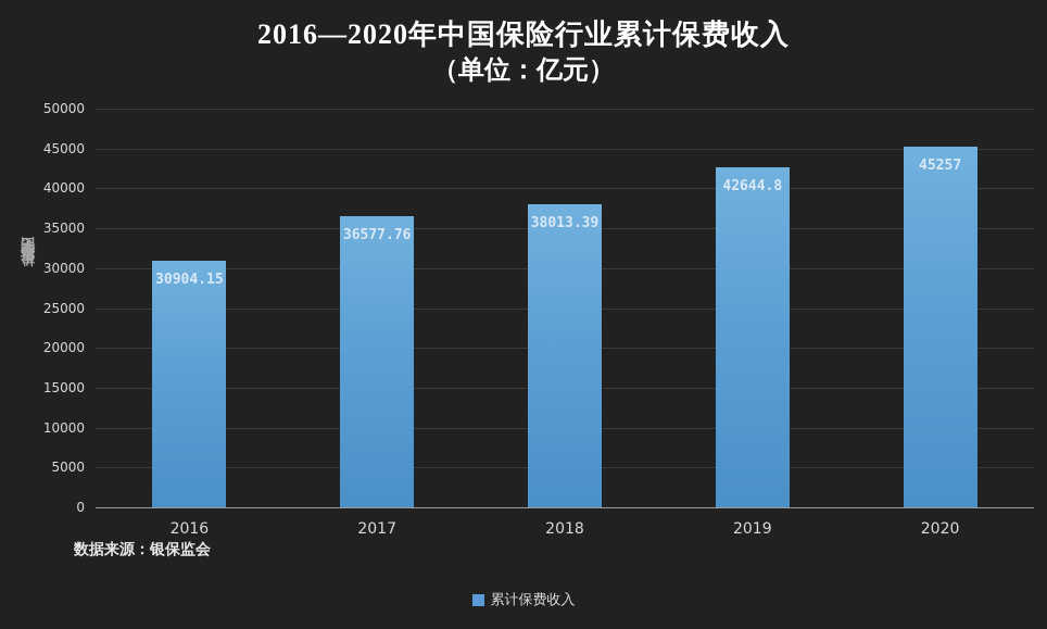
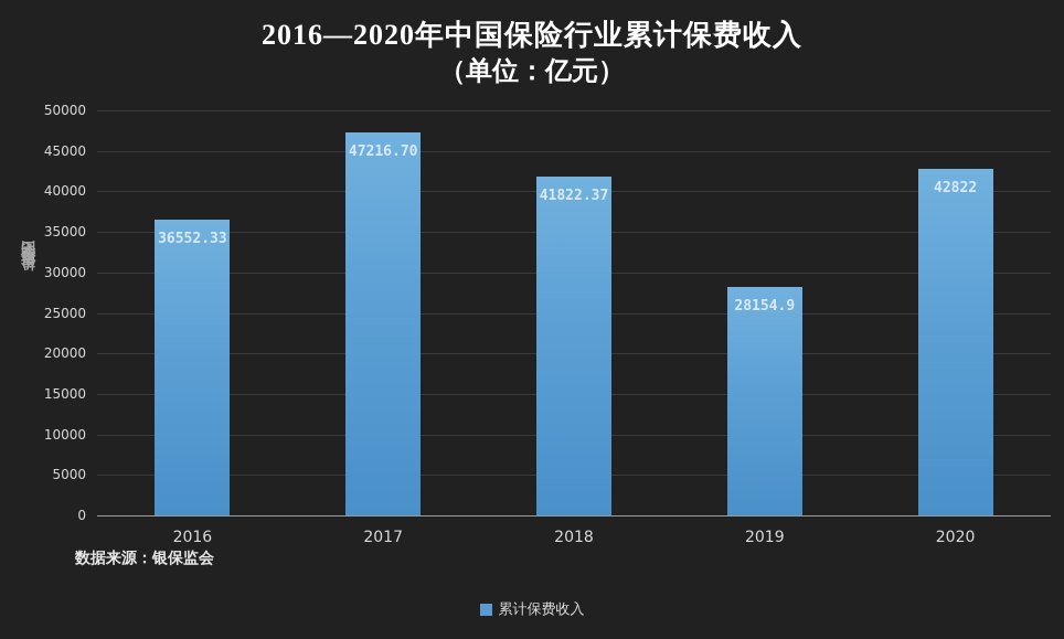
2016: 30904.15 -> 36552.33
2017: 36577.76 -> 47216.70
2018: 38013.39 -> 41822.37
2019: 42644.8 -> 28154.9
2020: 45257 -> 42822
